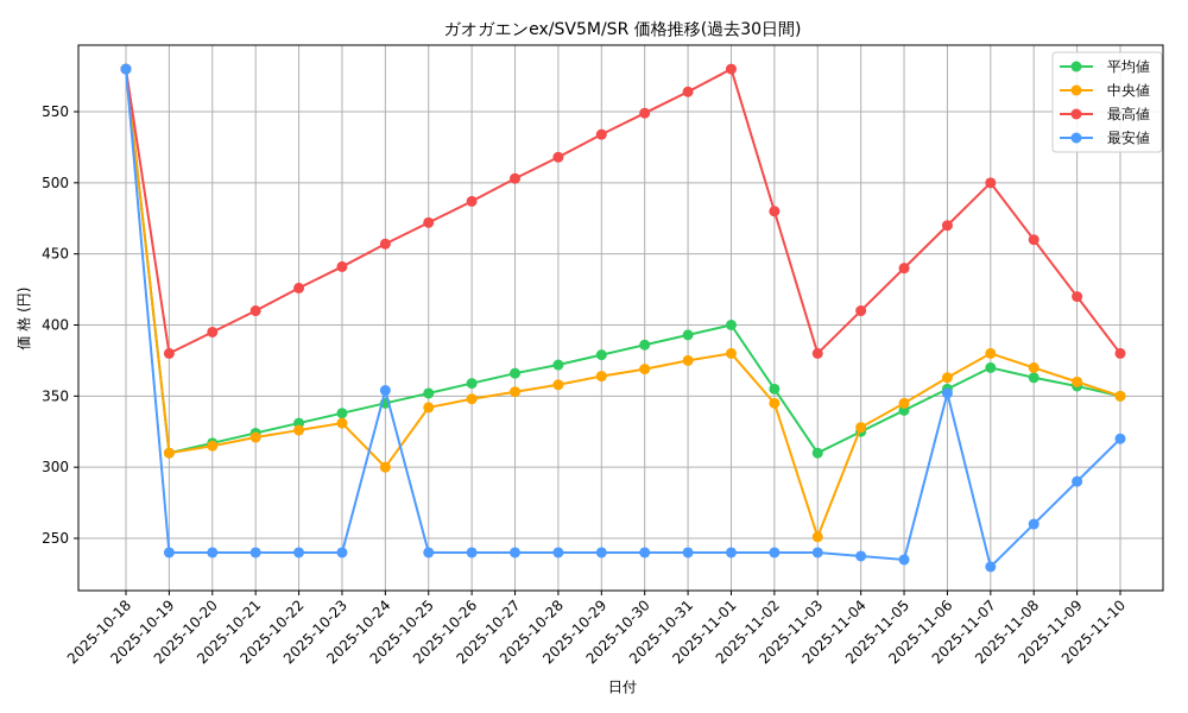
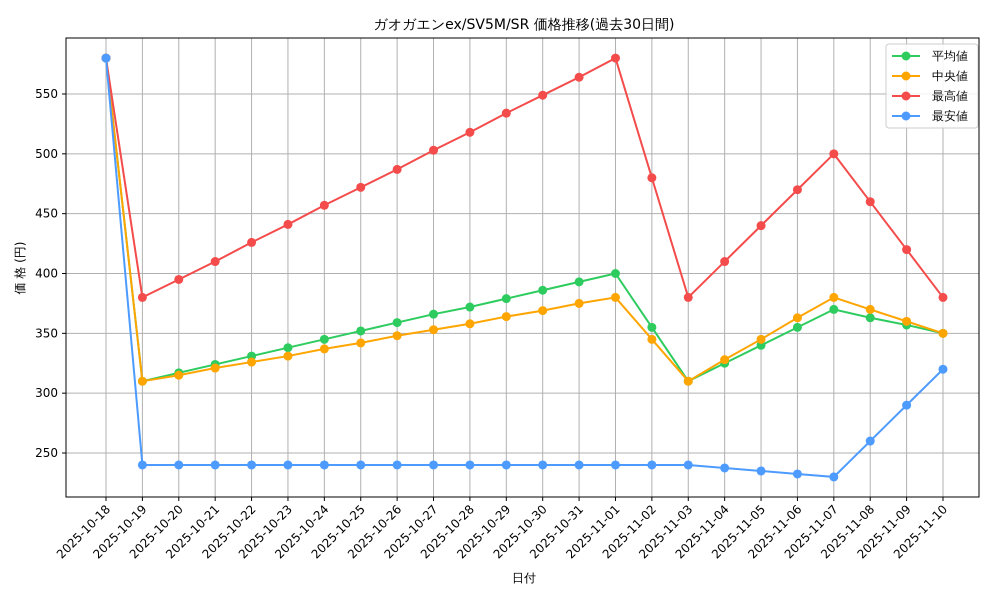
中央値/2025-10-24: 300 -> 337
最安値/2025-10-24: 354 -> 240
中央値/2025-11-03: 251 -> 310
最安値/2025-11-06: 352 -> 232
